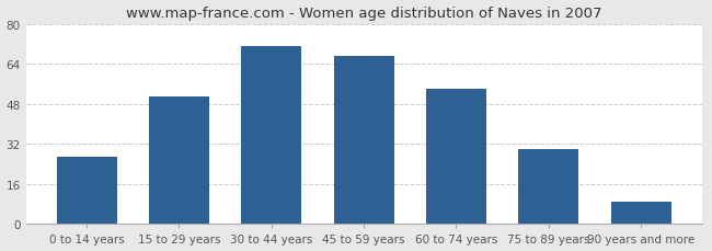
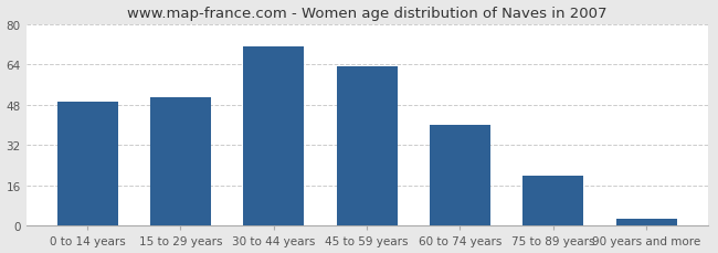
0 to 14 years: 27 -> 49
45 to 59 years: 67 -> 63
60 to 74 years: 54 -> 40
75 to 89 years: 30 -> 20
90 years and more: 9 -> 3
